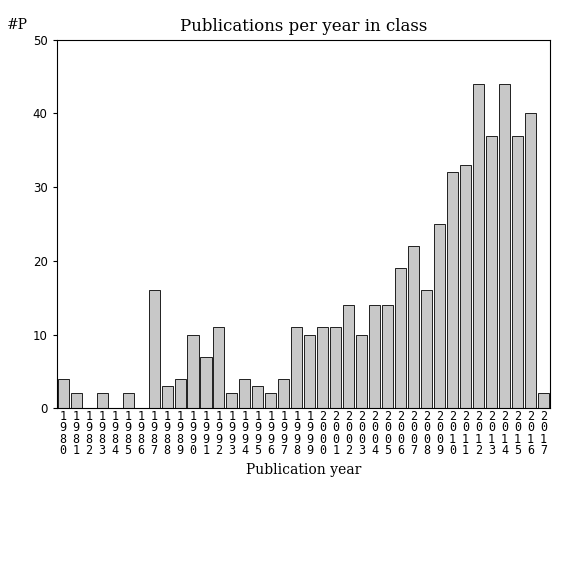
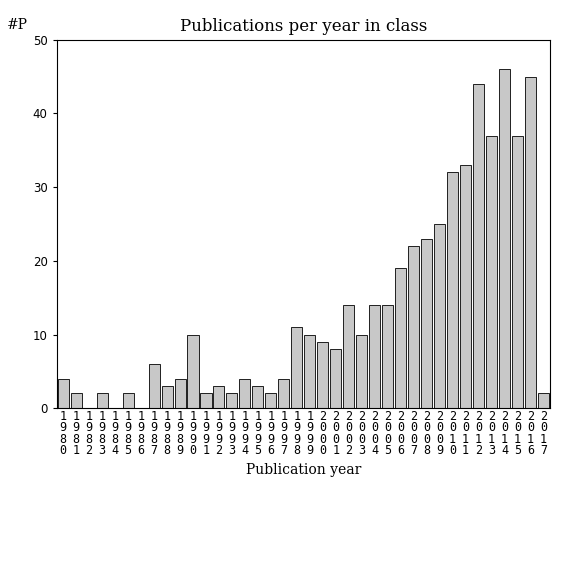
1 9 8 7: 16 -> 6
1 9 9 1: 7 -> 2
1 9 9 2: 11 -> 3
2 0 0 0: 11 -> 9
2 0 0 1: 11 -> 8
2 0 0 8: 16 -> 23
2 0 1 4: 44 -> 46
2 0 1 6: 40 -> 45
